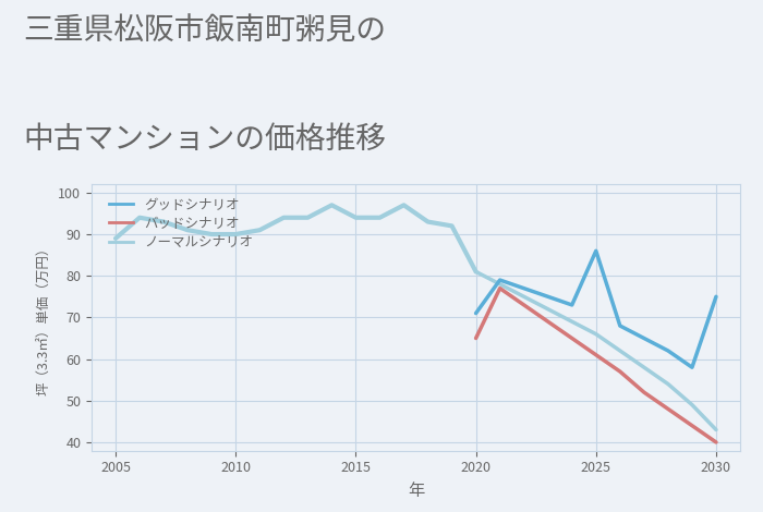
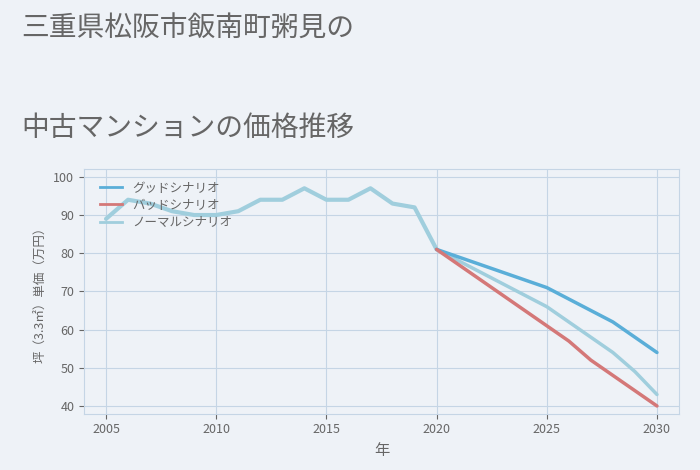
グッドシナリオ/2020: 71 -> 81
バッドシナリオ/2020: 65 -> 81
グッドシナリオ/2025: 86 -> 71
グッドシナリオ/2030: 75 -> 54
